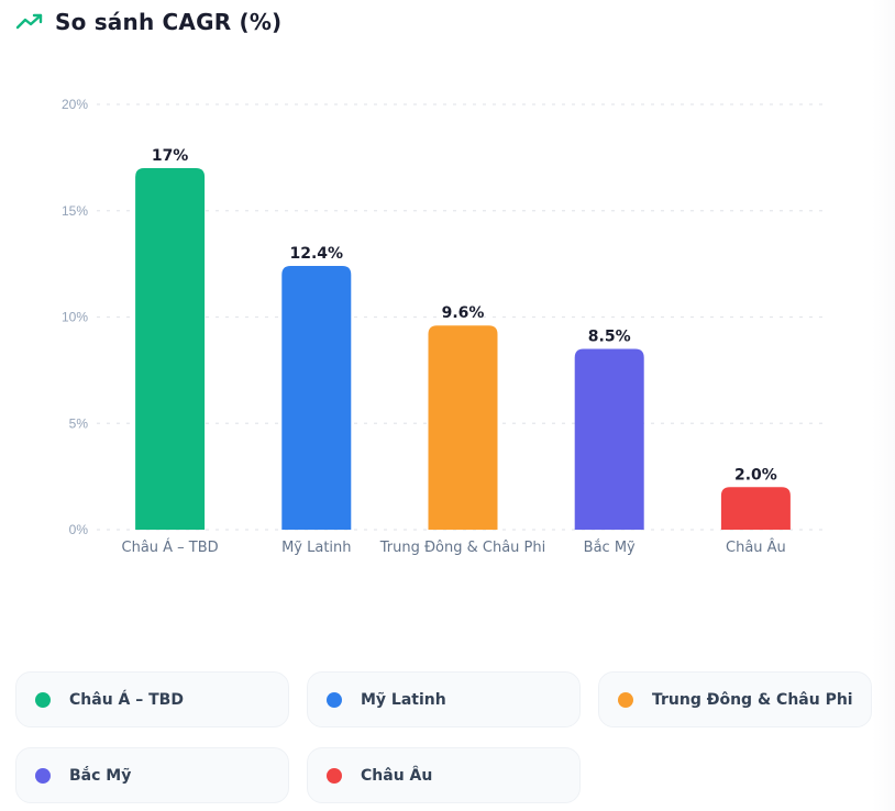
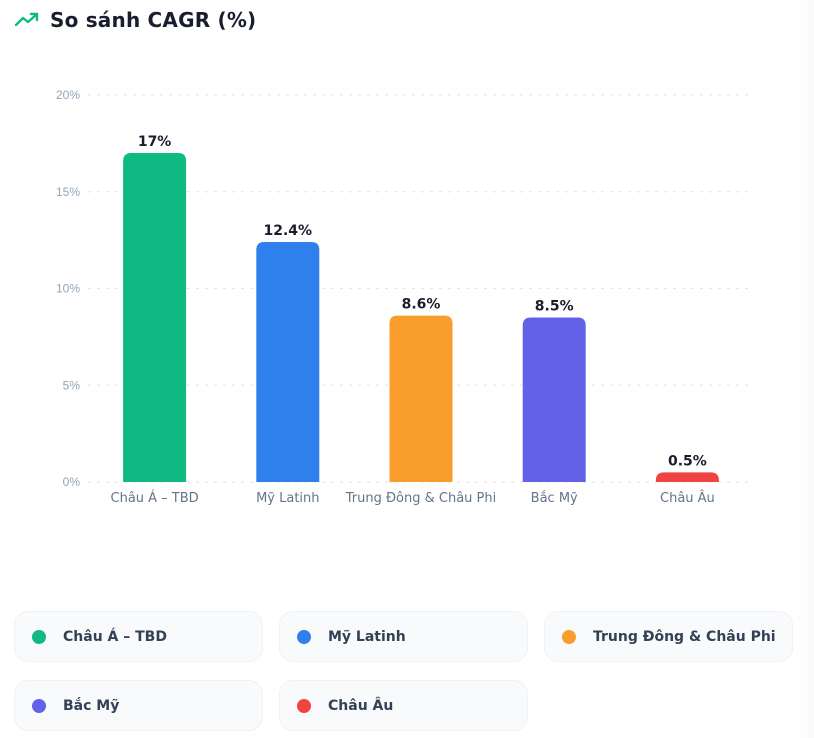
Trung Đông & Châu Phi: 9.6% -> 8.6%
Châu Âu: 2.0% -> 0.5%
